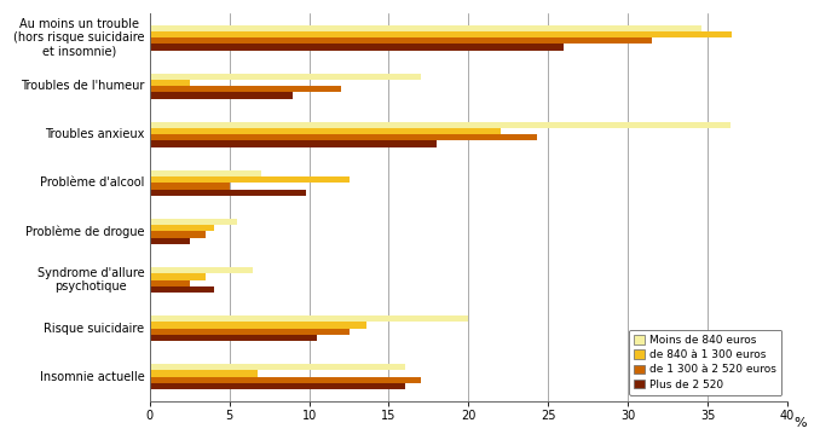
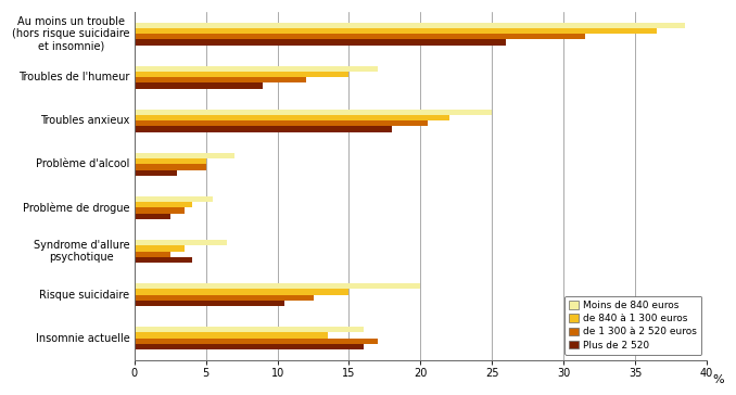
Moins de 840 euros/Au moins un trouble (hors risque suicidaire et insomnie): 34.6 -> 38.5
de 840 à 1 300 euros/Troubles de l'humeur: 2.5 -> 15.0
Moins de 840 euros/Troubles anxieux: 36.4 -> 25.0
de 1 300 à 2 520 euros/Troubles anxieux: 24.3 -> 20.5
de 840 à 1 300 euros/Problème d'alcool: 12.5 -> 5.0
Plus de 2 520/Problème d'alcool: 9.8 -> 3.0
de 840 à 1 300 euros/Risque suicidaire: 13.6 -> 15.0
de 840 à 1 300 euros/Insomnie actuelle: 6.8 -> 13.5
